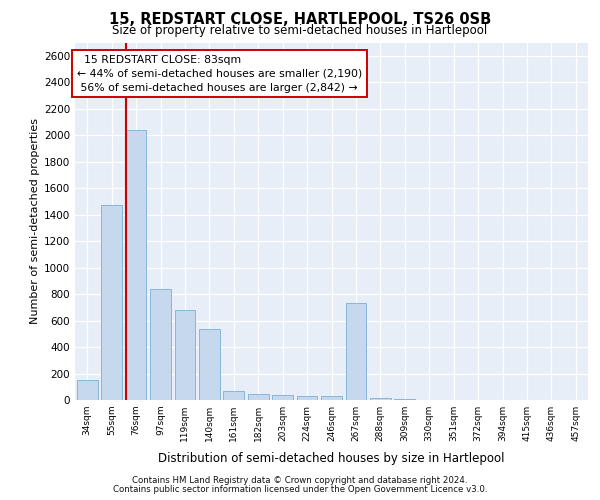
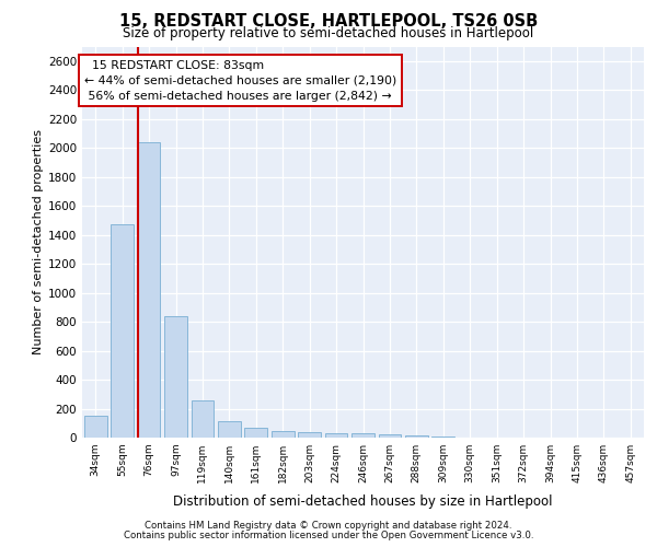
119sqm: 680 -> 260
140sqm: 540 -> 120
267sqm: 730 -> 20
